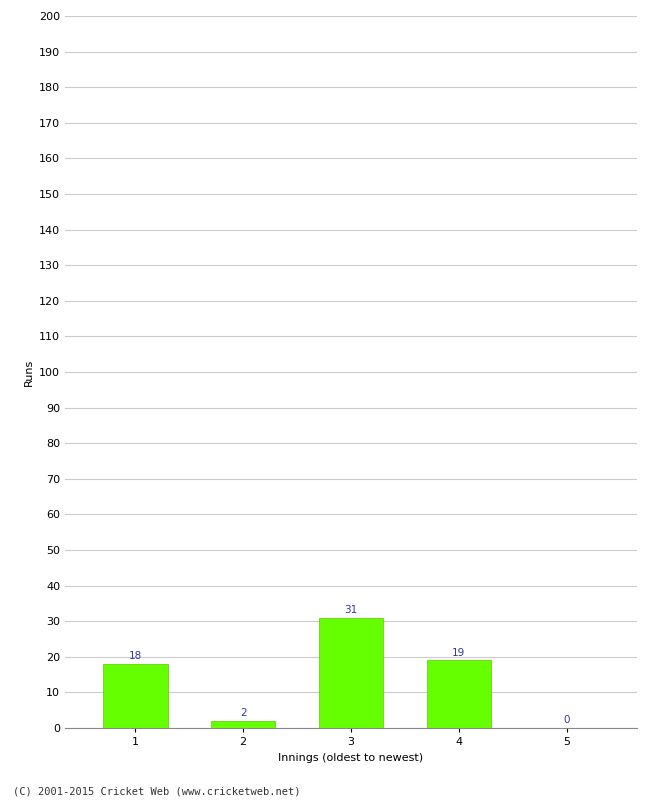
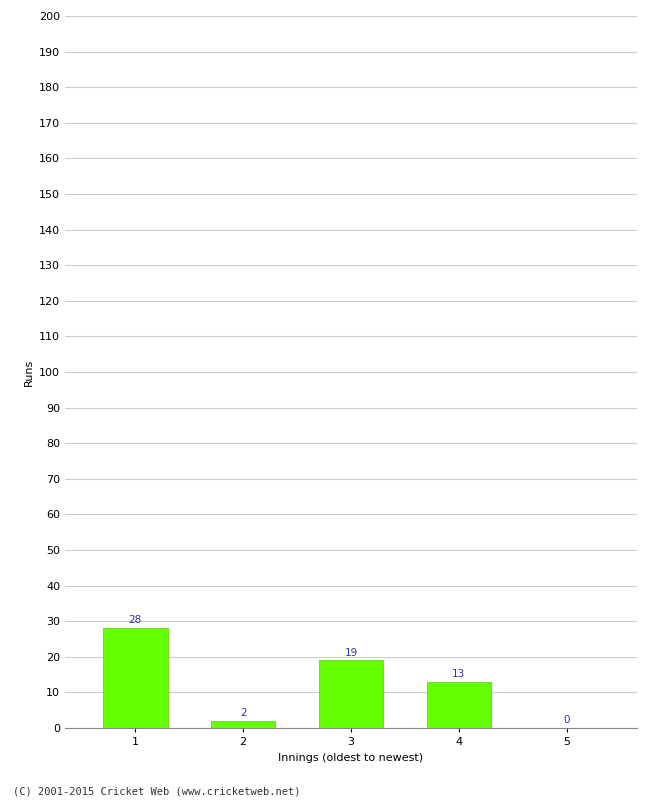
1: 18 -> 28
3: 31 -> 19
4: 19 -> 13
